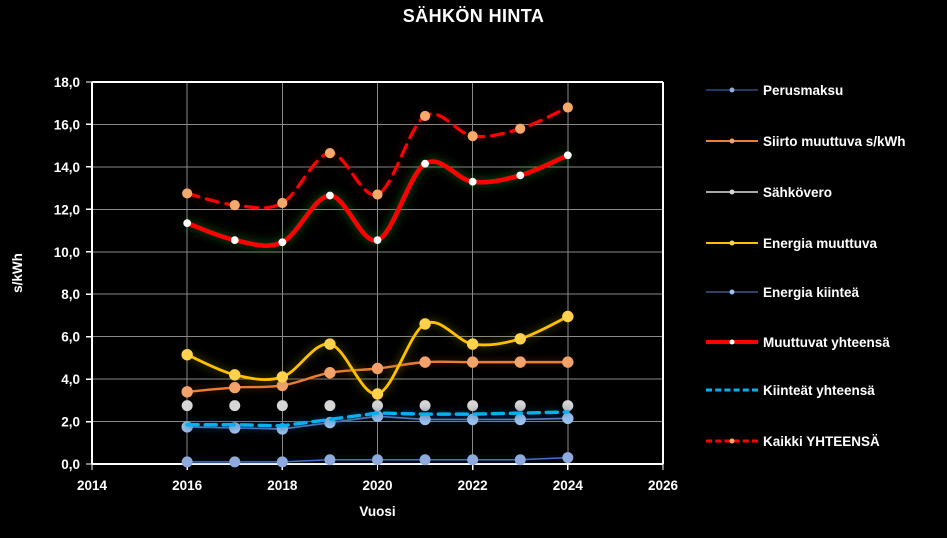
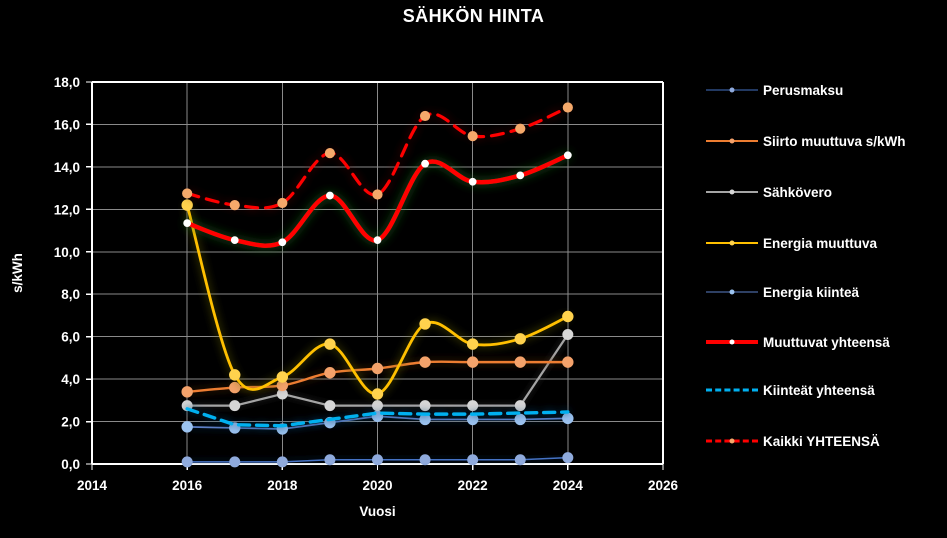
Energia muuttuva/2016: 5,2 -> 12,2
Kiinteät yhteensä/2016: 1,9 -> 2,6
Sähkövero/2018: 2,8 -> 3,3
Sähkövero/2024: 2,8 -> 6,1
